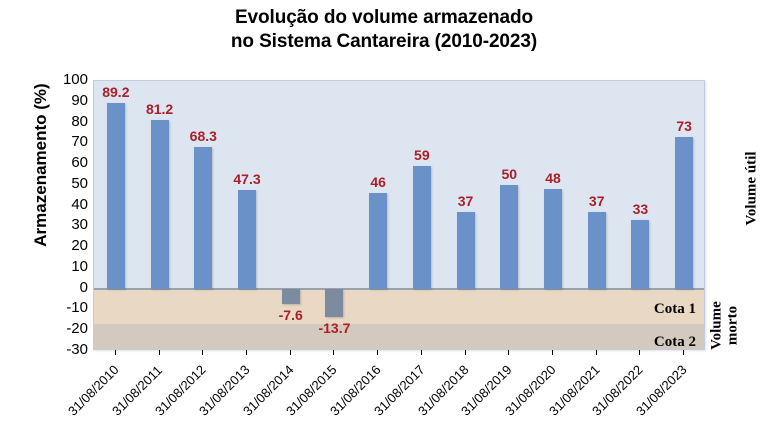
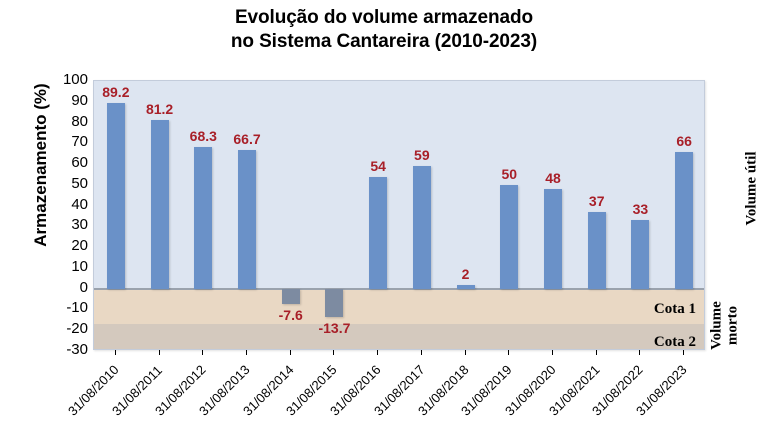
31/08/2013: 47.3 -> 66.7
31/08/2016: 46 -> 54
31/08/2018: 37 -> 2
31/08/2023: 73 -> 66
